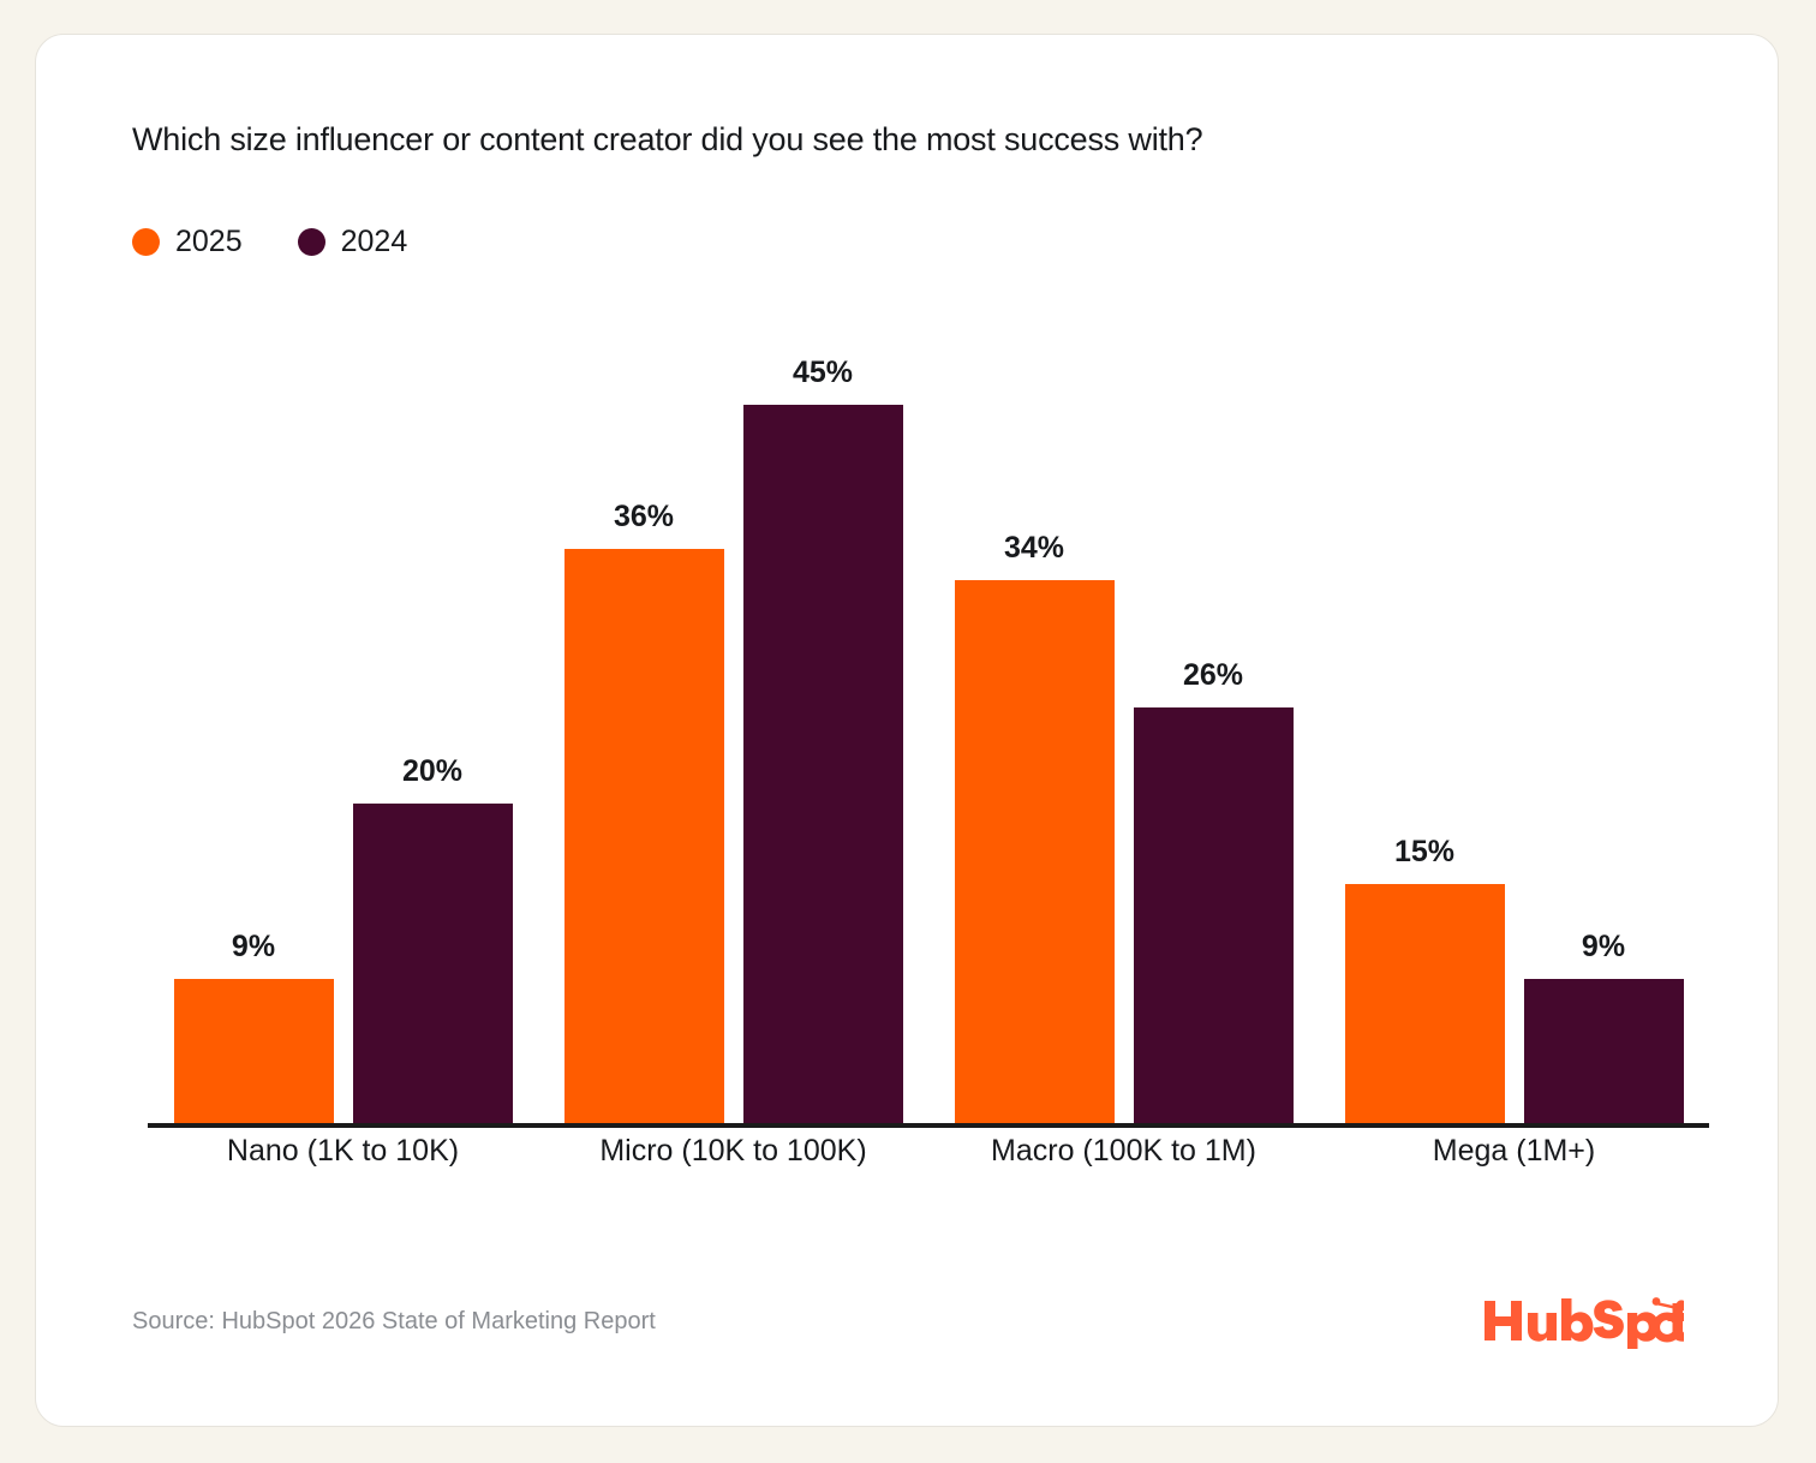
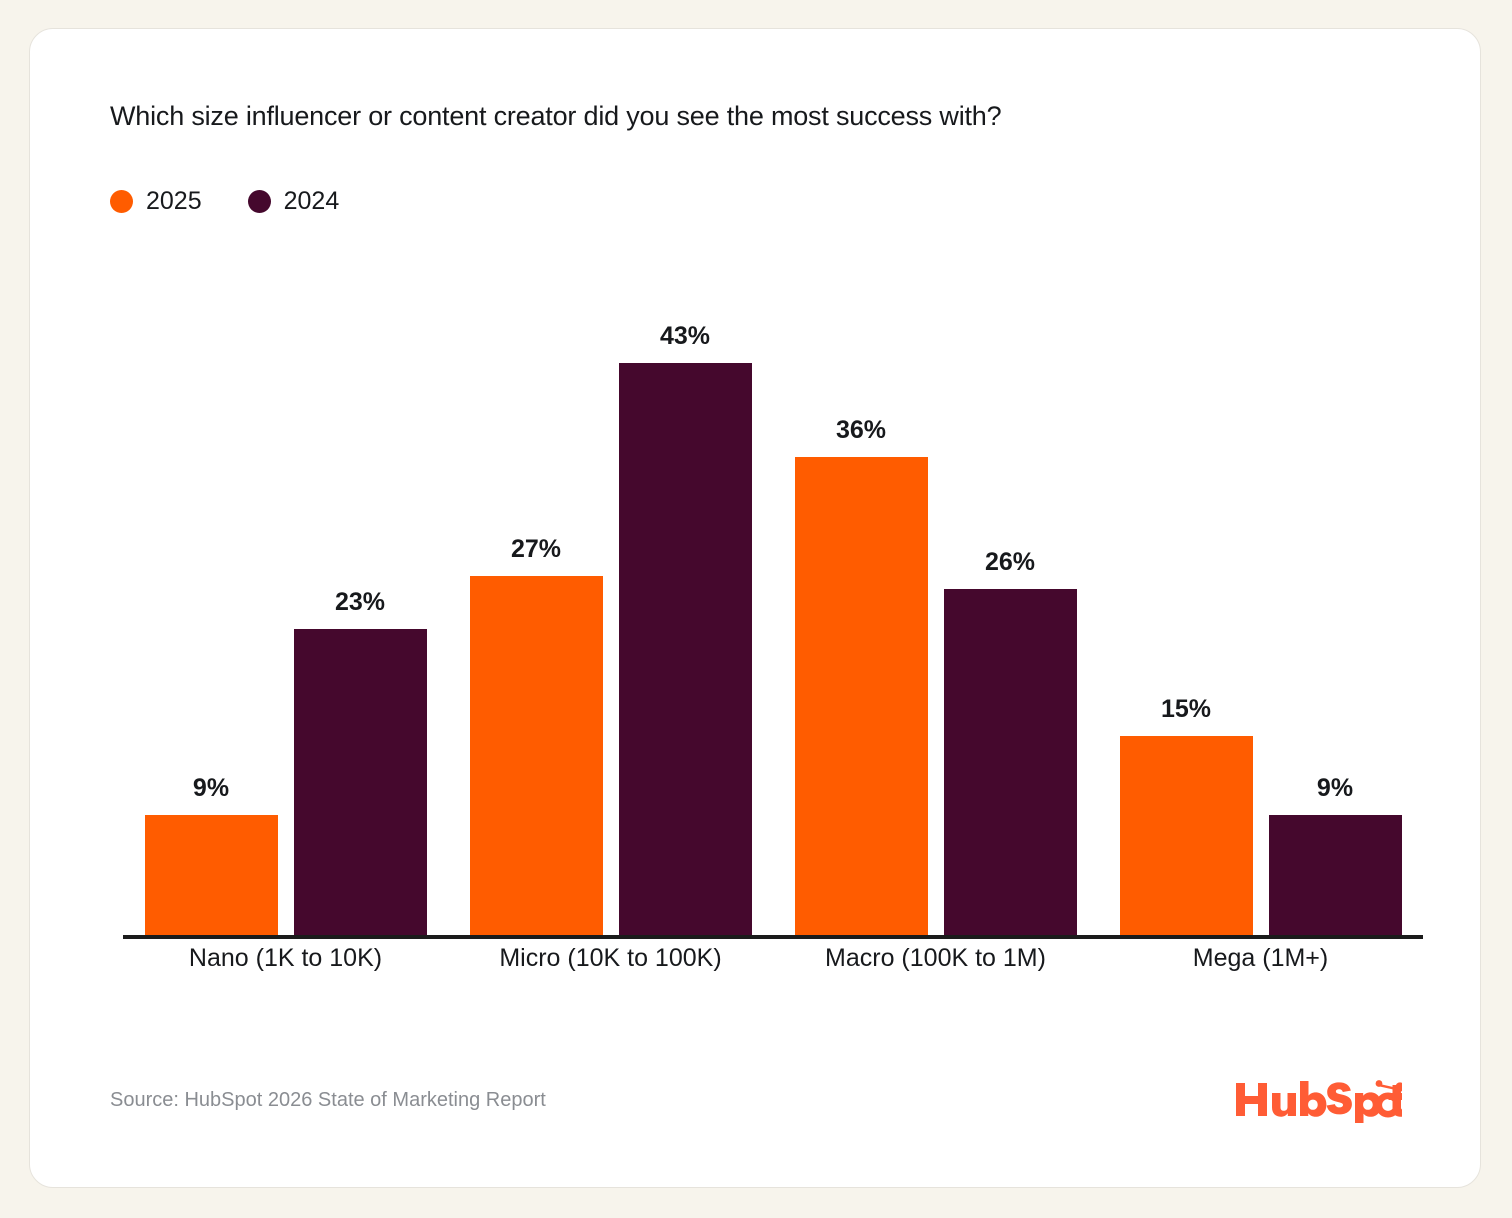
2024/Nano (1K to 10K): 20% -> 23%
2025/Micro (10K to 100K): 36% -> 27%
2024/Micro (10K to 100K): 45% -> 43%
2025/Macro (100K to 1M): 34% -> 36%
